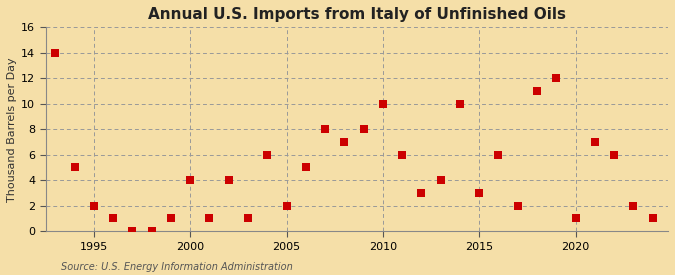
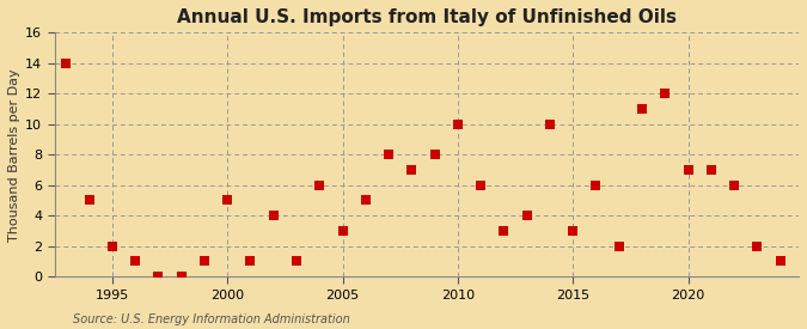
2000: 4 -> 5
2005: 2 -> 3
2020: 1 -> 7
